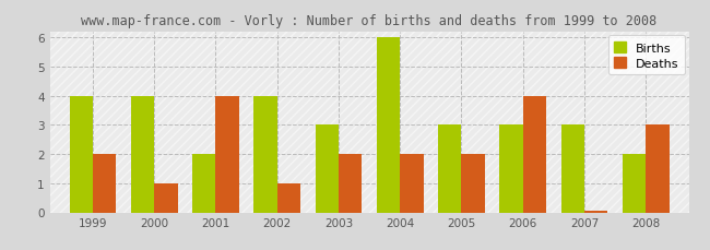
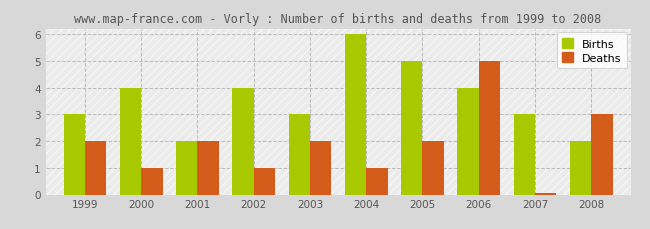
Births/1999: 4 -> 3
Deaths/2001: 4.00 -> 2.00
Deaths/2004: 2.00 -> 1.00
Births/2005: 3 -> 5
Births/2006: 3 -> 4
Deaths/2006: 4.00 -> 5.00
